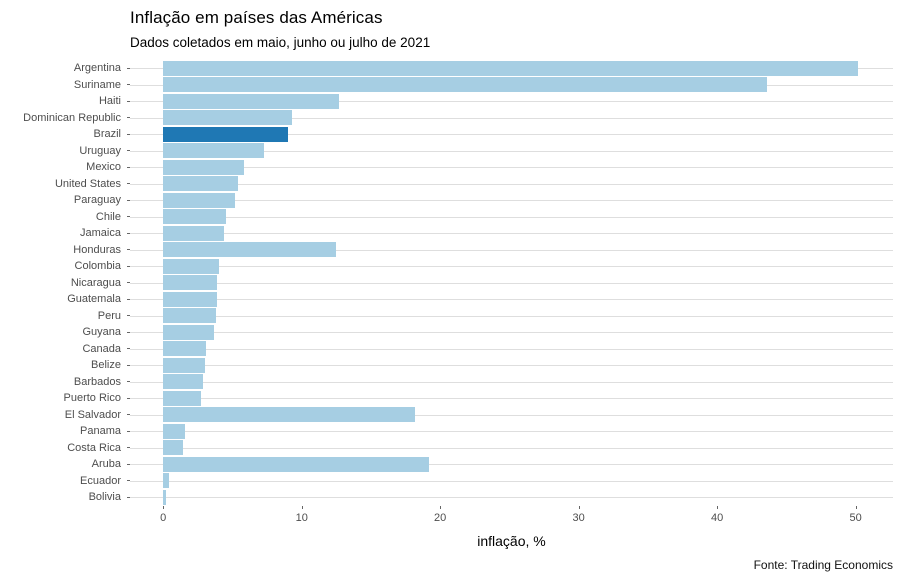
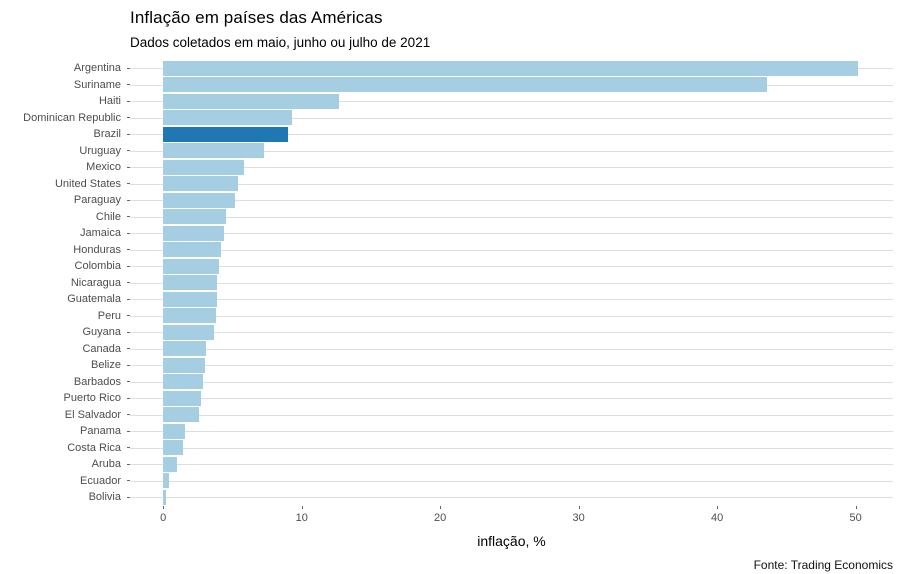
Honduras: 12.5 -> 4.2
El Salvador: 18.2 -> 2.6
Aruba: 19.2 -> 1.0
